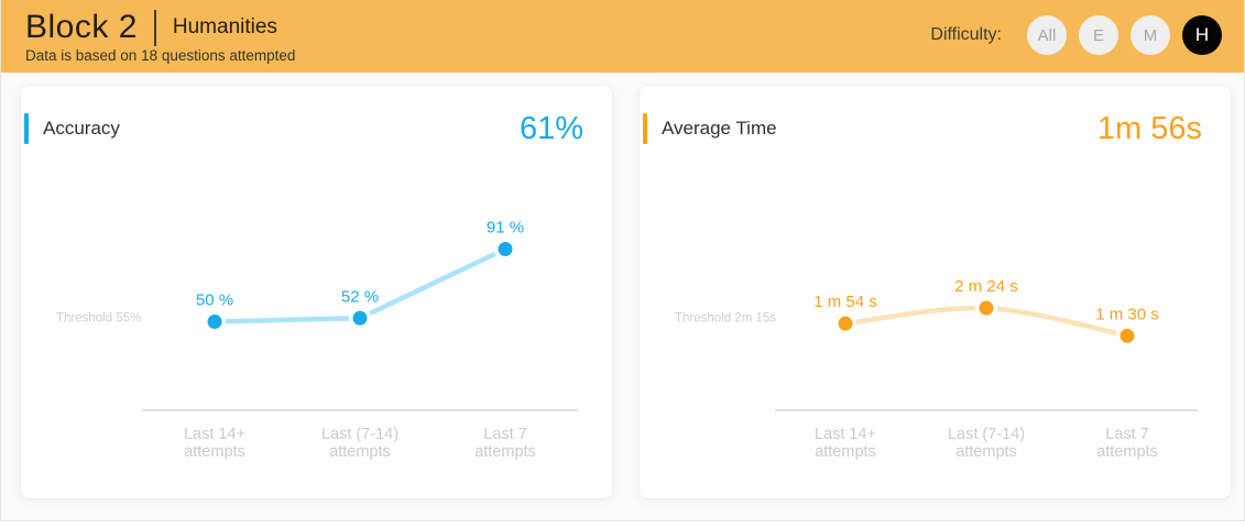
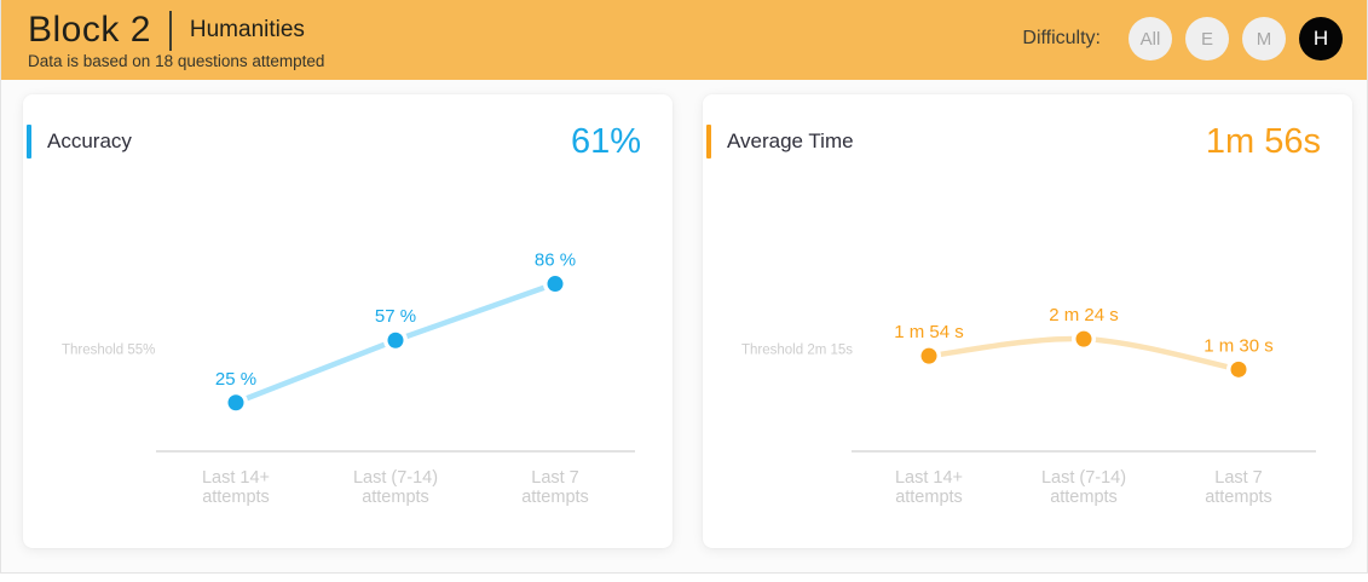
Accuracy/Last 14+ attempts: 50 -> 25
Accuracy/Last (7-14) attempts: 52 -> 57
Accuracy/Last 7 attempts: 91 -> 86
